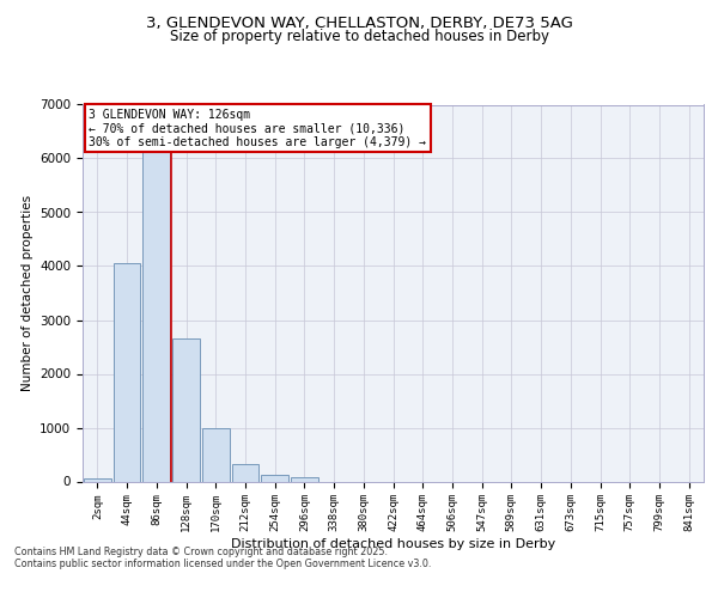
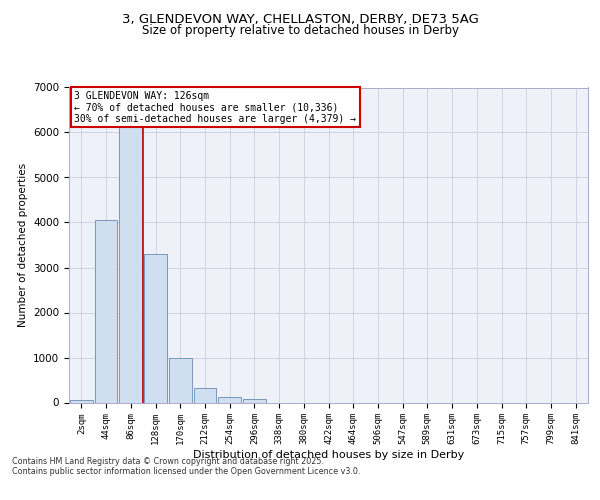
128sqm: 2650 -> 3300
